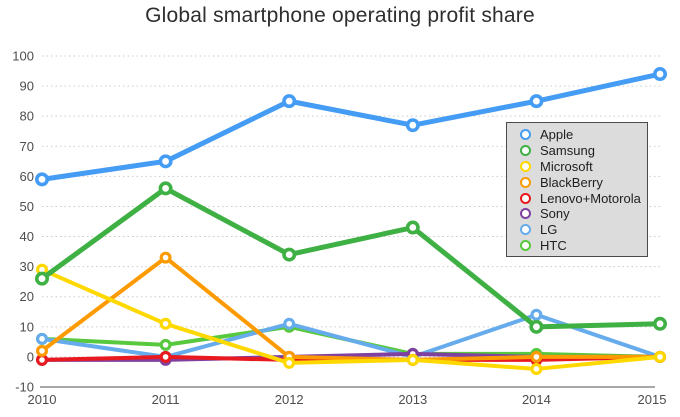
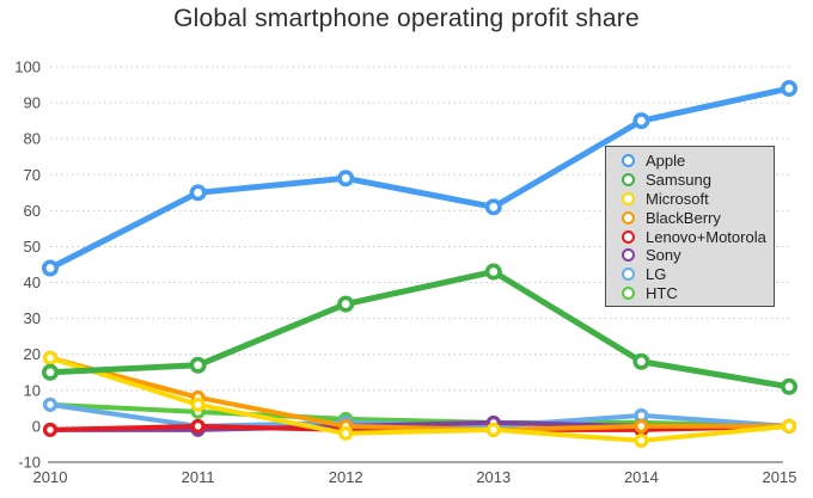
Apple/2010: 59 -> 44
Samsung/2010: 26 -> 15
Microsoft/2010: 29 -> 19
BlackBerry/2010: 2 -> 19
Samsung/2011: 56 -> 17
Microsoft/2011: 11 -> 6
BlackBerry/2011: 33 -> 8
Apple/2012: 85 -> 69
LG/2012: 11 -> 1
HTC/2012: 10 -> 2
Apple/2013: 77 -> 61
Samsung/2014: 10 -> 18
LG/2014: 14 -> 3
